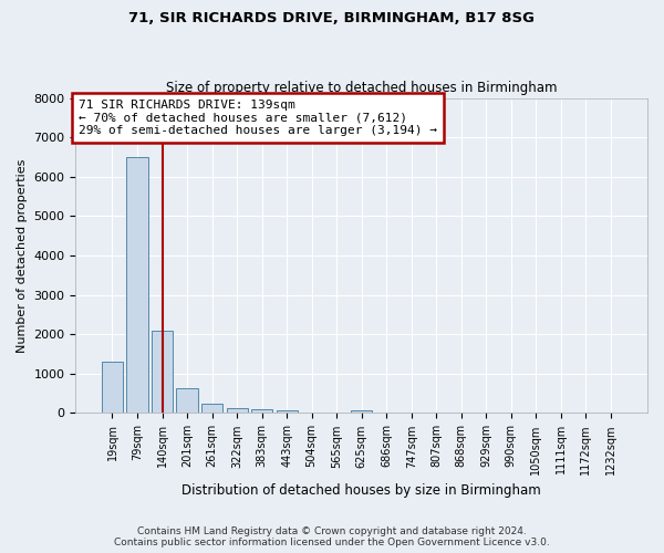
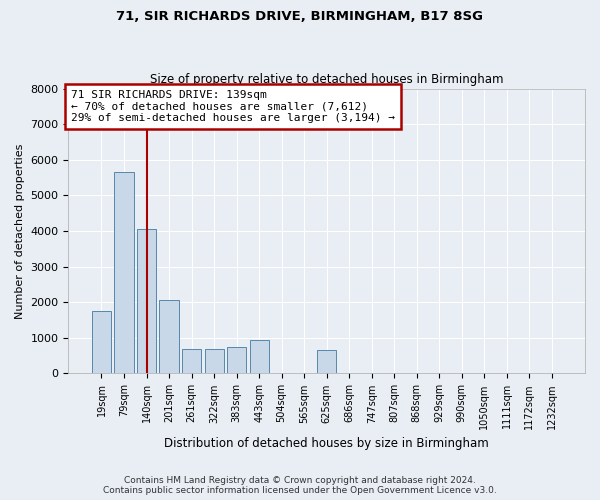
19sqm: 1300 -> 1750
79sqm: 6500 -> 5650
140sqm: 2080 -> 4050
201sqm: 620 -> 2050
261sqm: 250 -> 700
322sqm: 130 -> 700
383sqm: 90 -> 750
443sqm: 60 -> 950
625sqm: 60 -> 650
